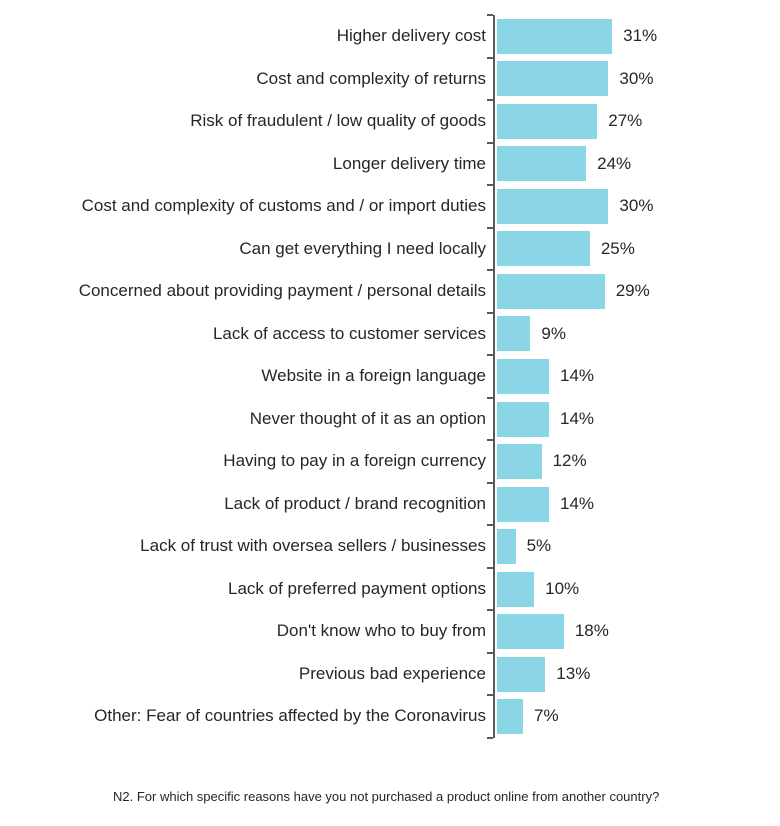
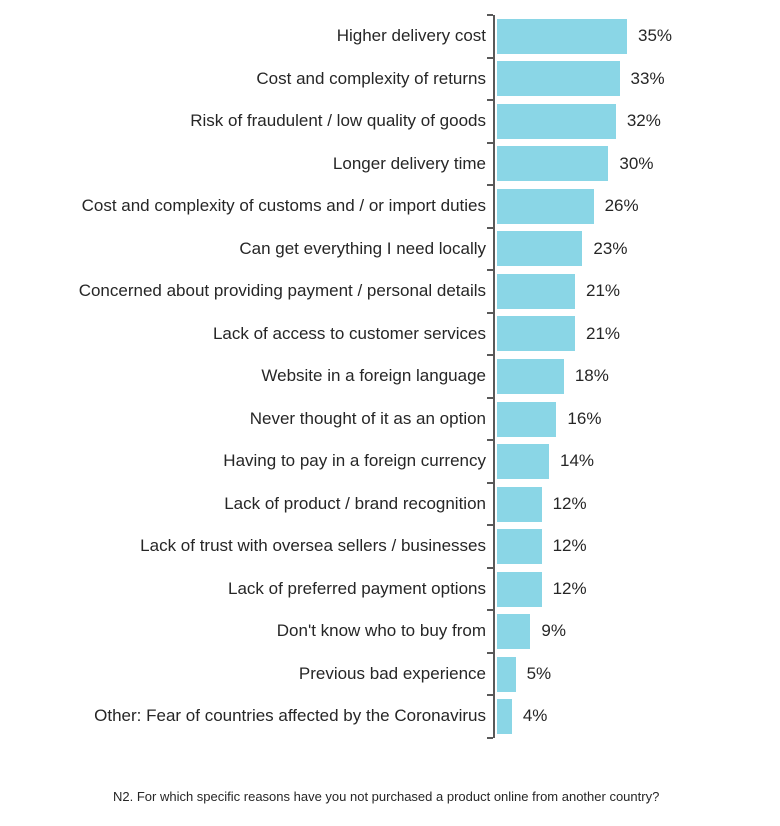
Higher delivery cost: 31% -> 35%
Cost and complexity of returns: 30% -> 33%
Risk of fraudulent / low quality of goods: 27% -> 32%
Longer delivery time: 24% -> 30%
Cost and complexity of customs and / or import duties: 30% -> 26%
Can get everything I need locally: 25% -> 23%
Concerned about providing payment / personal details: 29% -> 21%
Lack of access to customer services: 9% -> 21%
Website in a foreign language: 14% -> 18%
Never thought of it as an option: 14% -> 16%
Having to pay in a foreign currency: 12% -> 14%
Lack of product / brand recognition: 14% -> 12%
Lack of trust with oversea sellers / businesses: 5% -> 12%
Lack of preferred payment options: 10% -> 12%
Don't know who to buy from: 18% -> 9%
Previous bad experience: 13% -> 5%
Other: Fear of countries affected by the Coronavirus: 7% -> 4%
